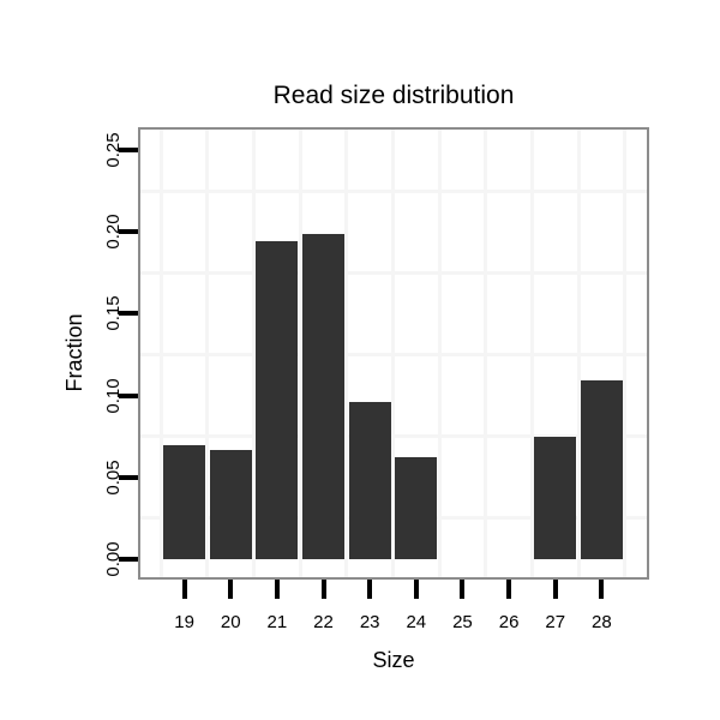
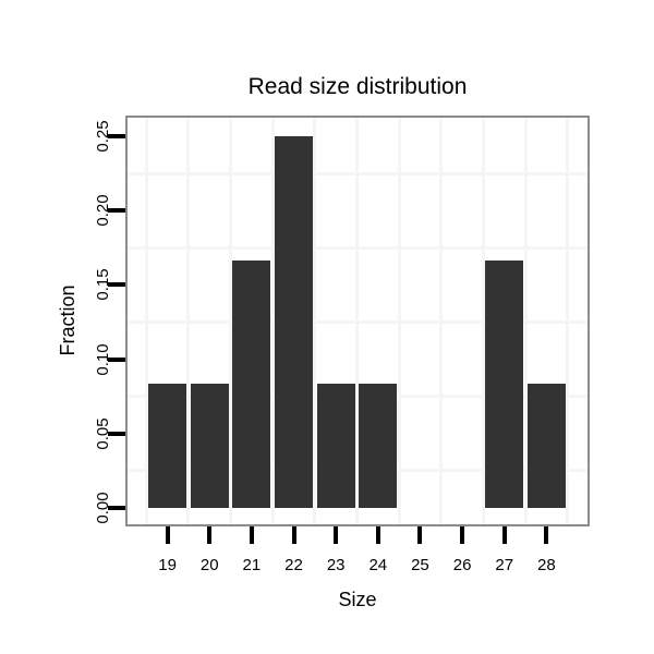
19: 0.070 -> 0.083
20: 0.067 -> 0.083
21: 0.194 -> 0.167
22: 0.199 -> 0.250
23: 0.096 -> 0.083
24: 0.062 -> 0.083
27: 0.075 -> 0.167
28: 0.109 -> 0.083
